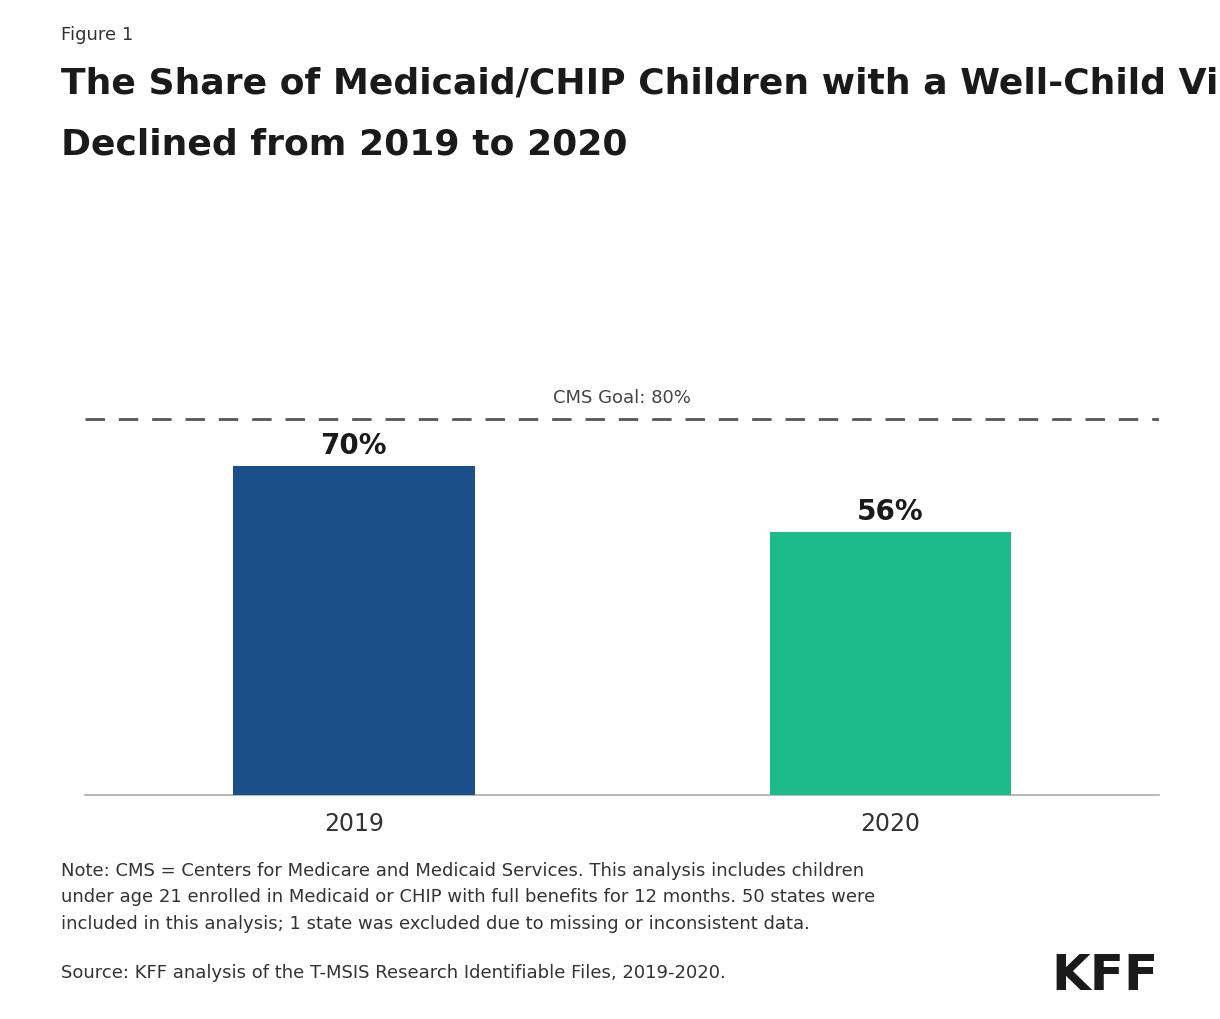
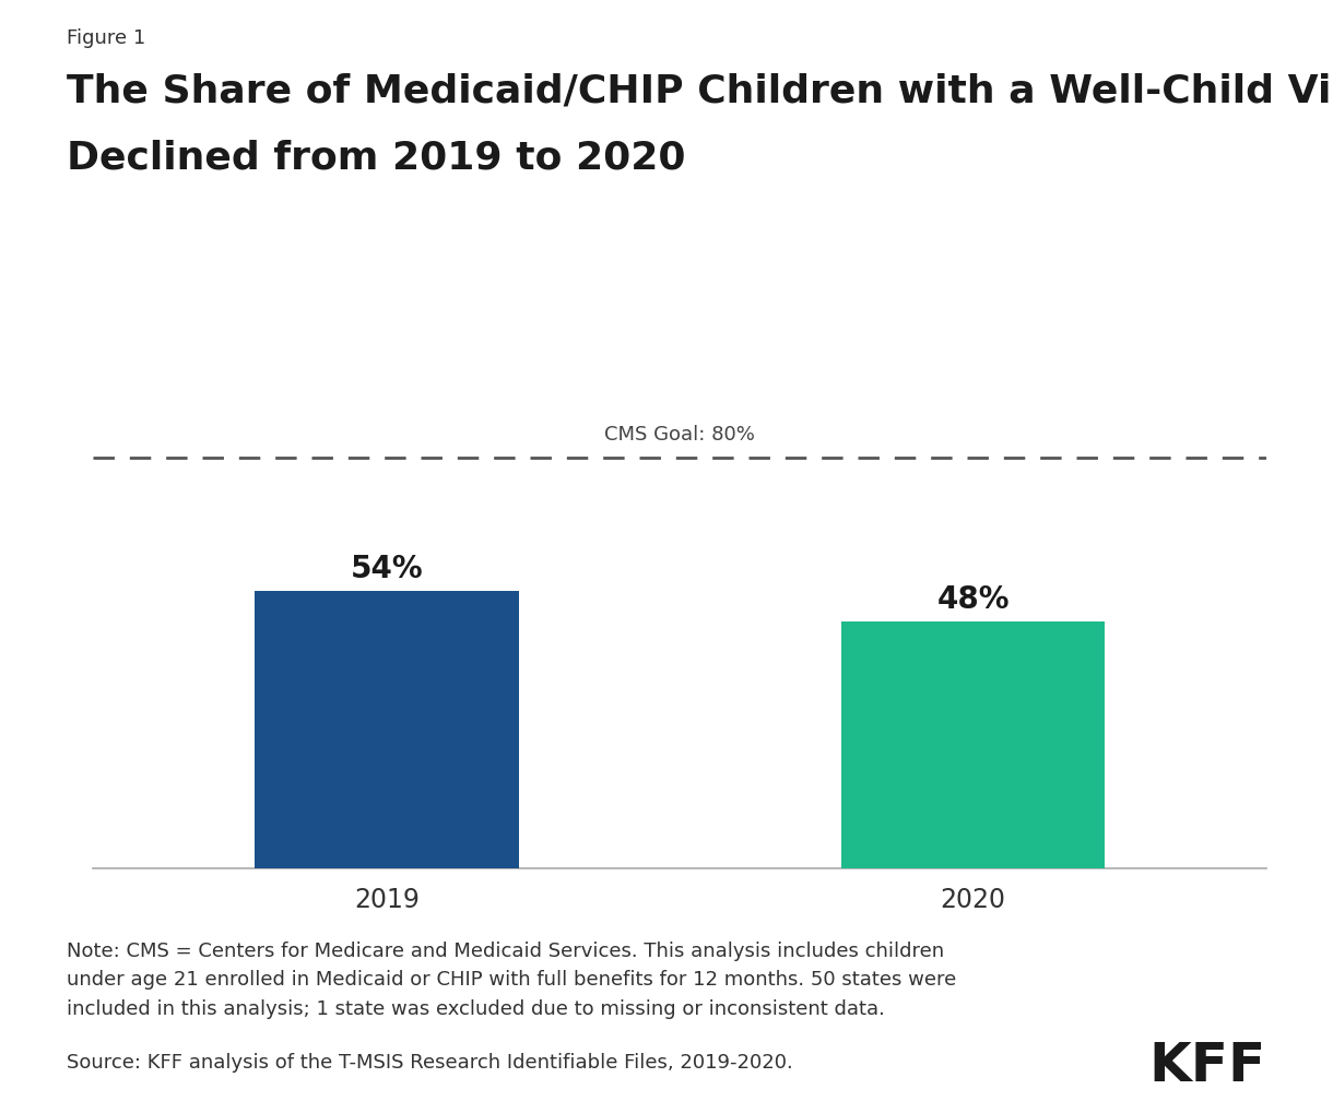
2019: 70% -> 54%
2020: 56% -> 48%
